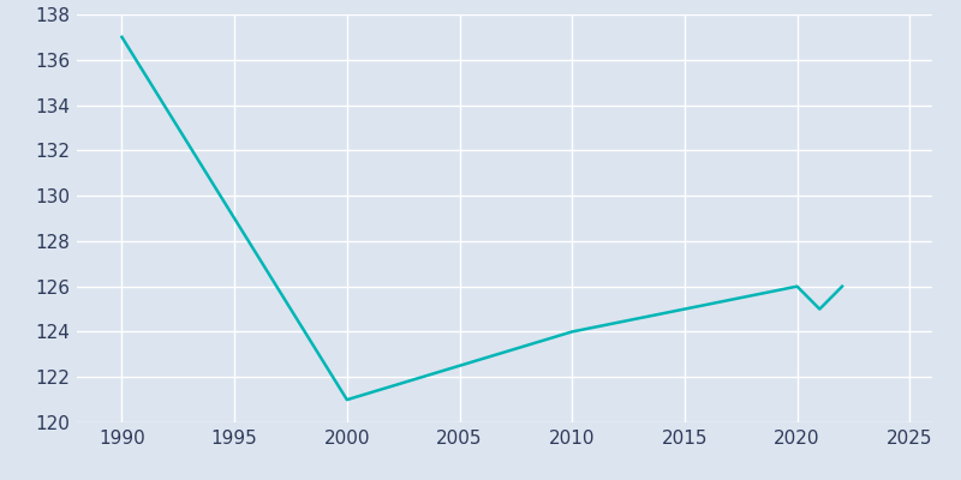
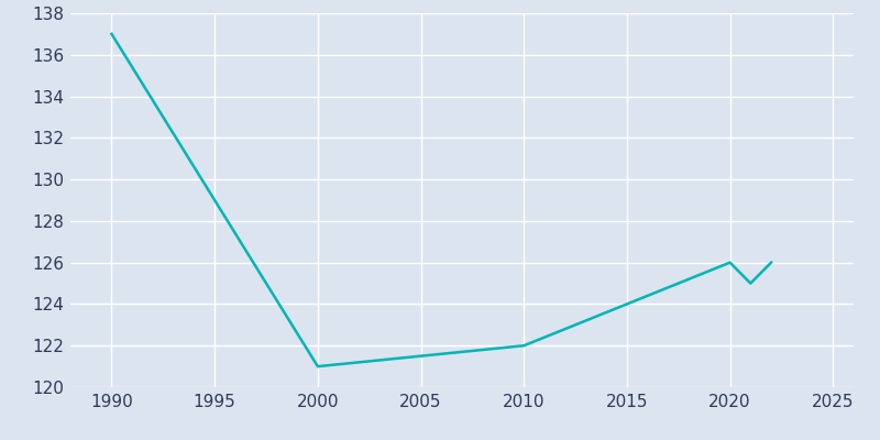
2010: 124 -> 122
